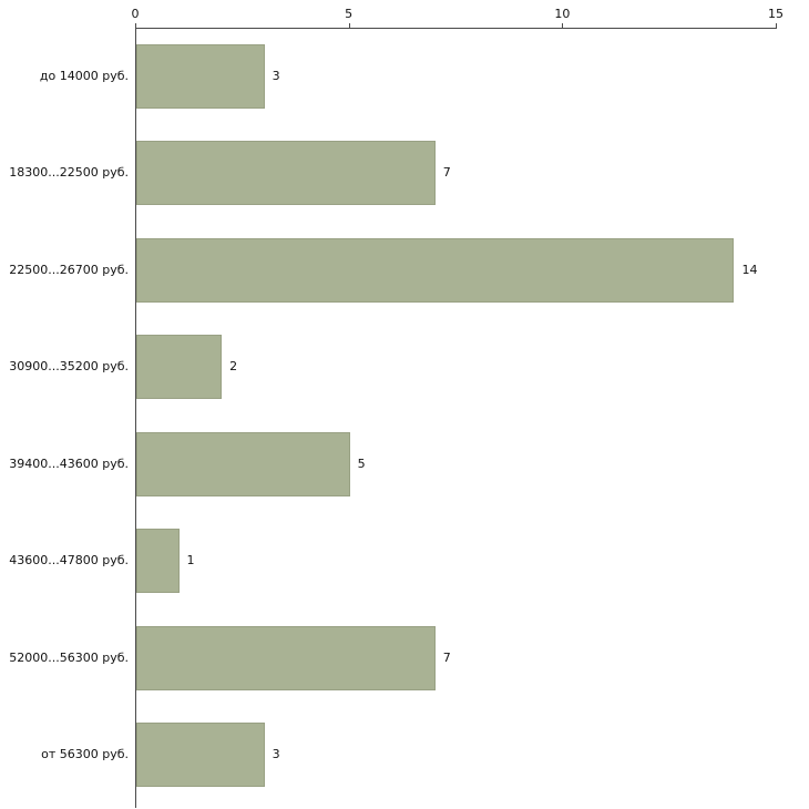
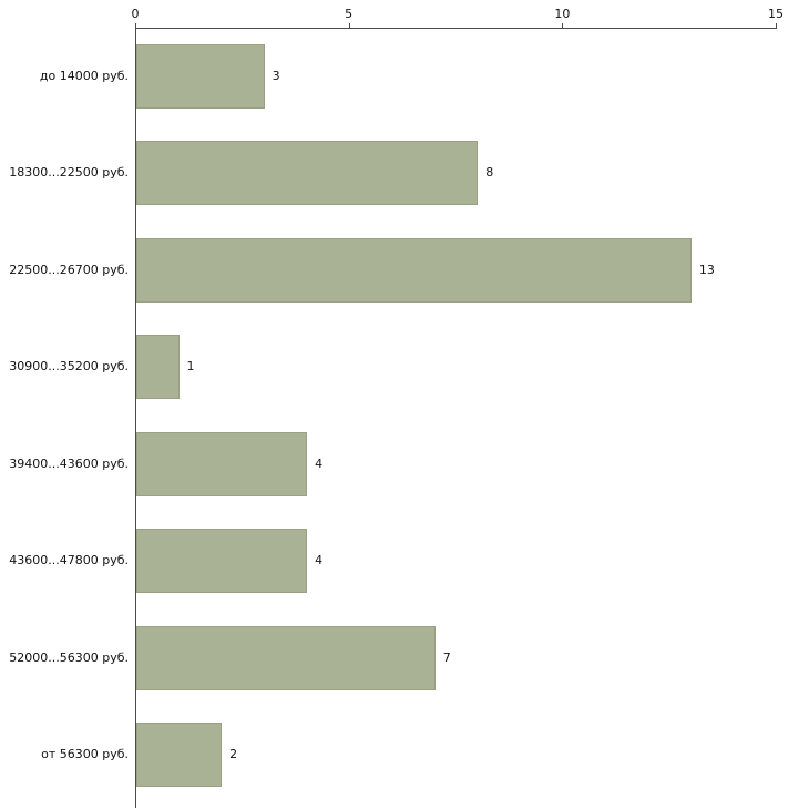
18300...22500 руб.: 7 -> 8
22500...26700 руб.: 14 -> 13
30900...35200 руб.: 2 -> 1
39400...43600 руб.: 5 -> 4
43600...47800 руб.: 1 -> 4
от 56300 руб.: 3 -> 2
